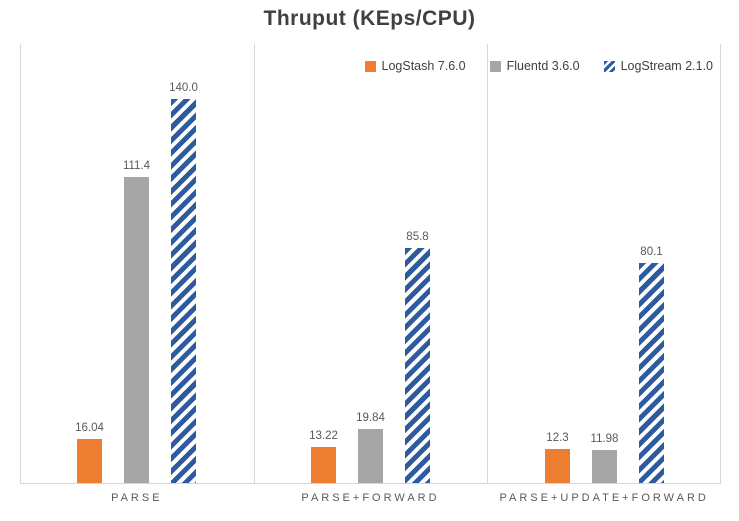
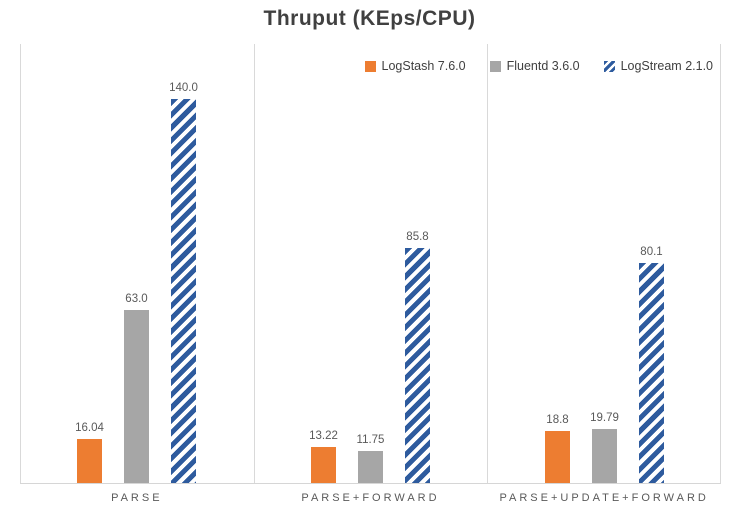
Fluentd 3.6.0/PARSE: 111.4 -> 63.0
Fluentd 3.6.0/PARSE+FORWARD: 19.84 -> 11.75
LogStash 7.6.0/PARSE+UPDATE+FORWARD: 12.3 -> 18.8
Fluentd 3.6.0/PARSE+UPDATE+FORWARD: 11.98 -> 19.79
